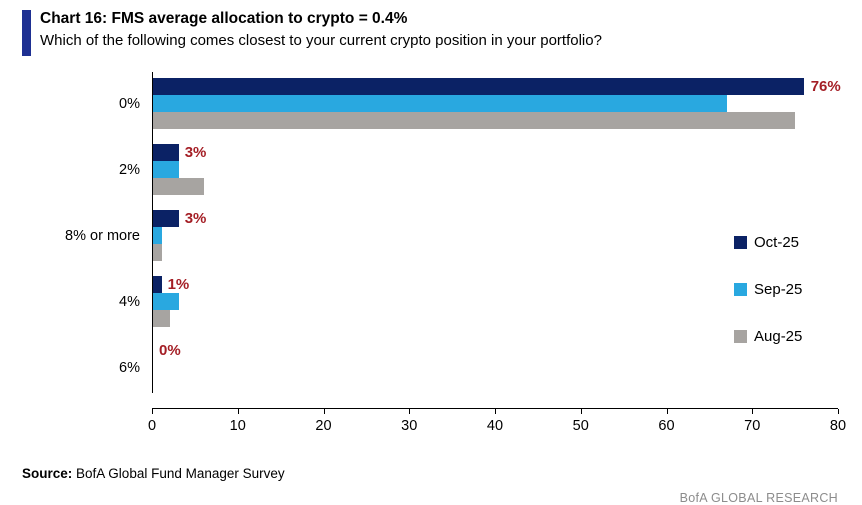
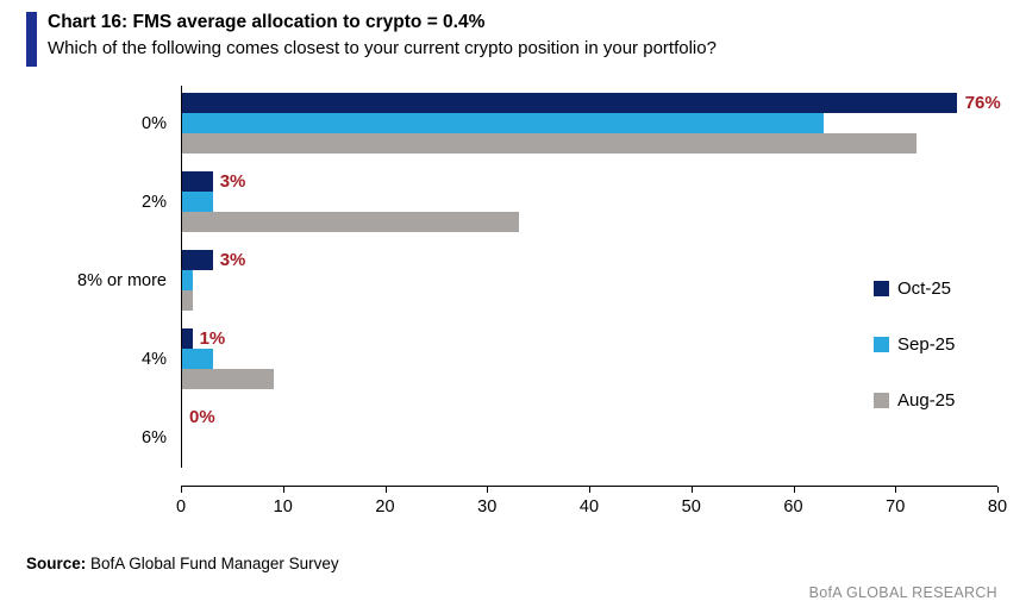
Sep-25/0%: 67 -> 63
Aug-25/0%: 75 -> 72
Aug-25/2%: 6 -> 33
Aug-25/4%: 2 -> 9
